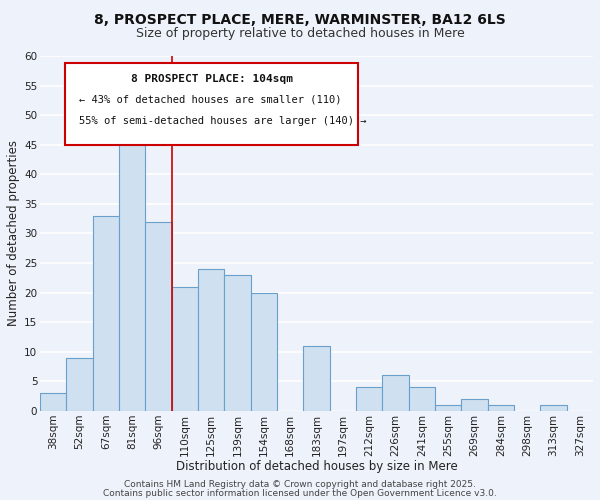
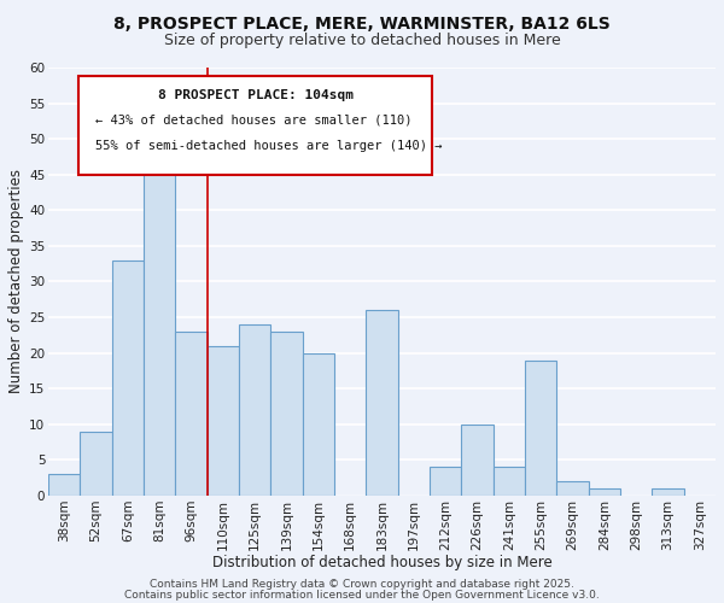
96sqm: 32 -> 23
183sqm: 11 -> 26
226sqm: 6 -> 10
255sqm: 1 -> 19
